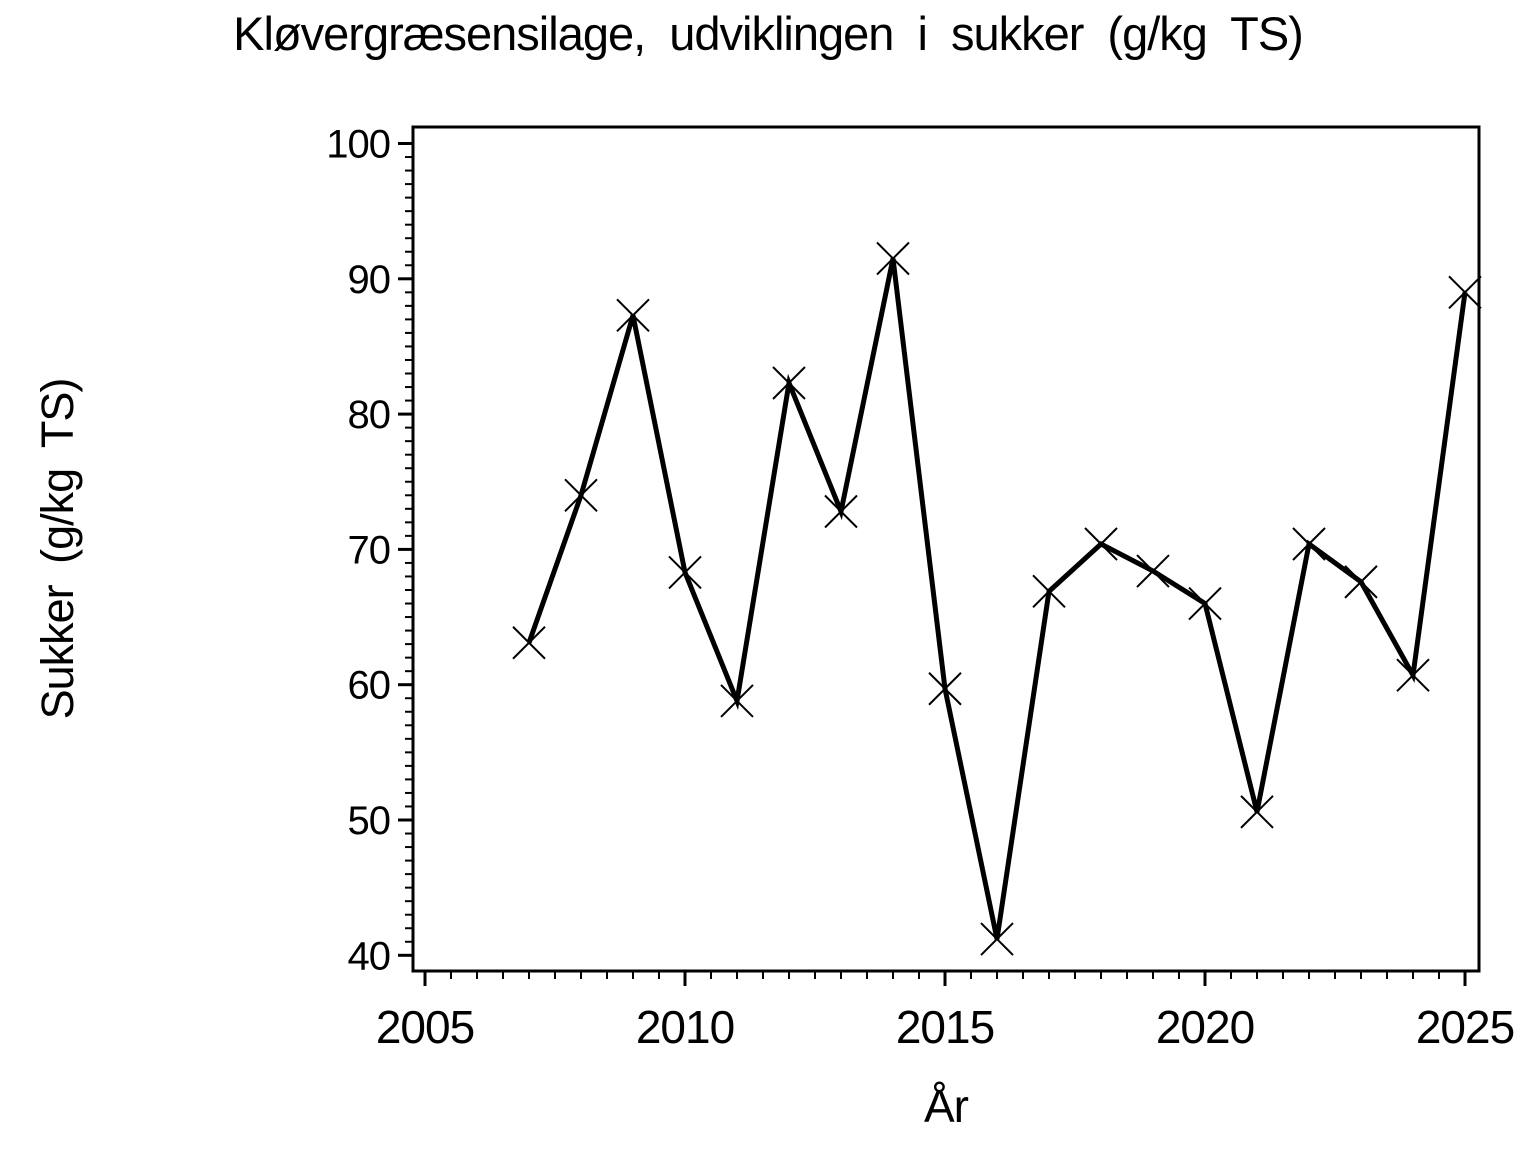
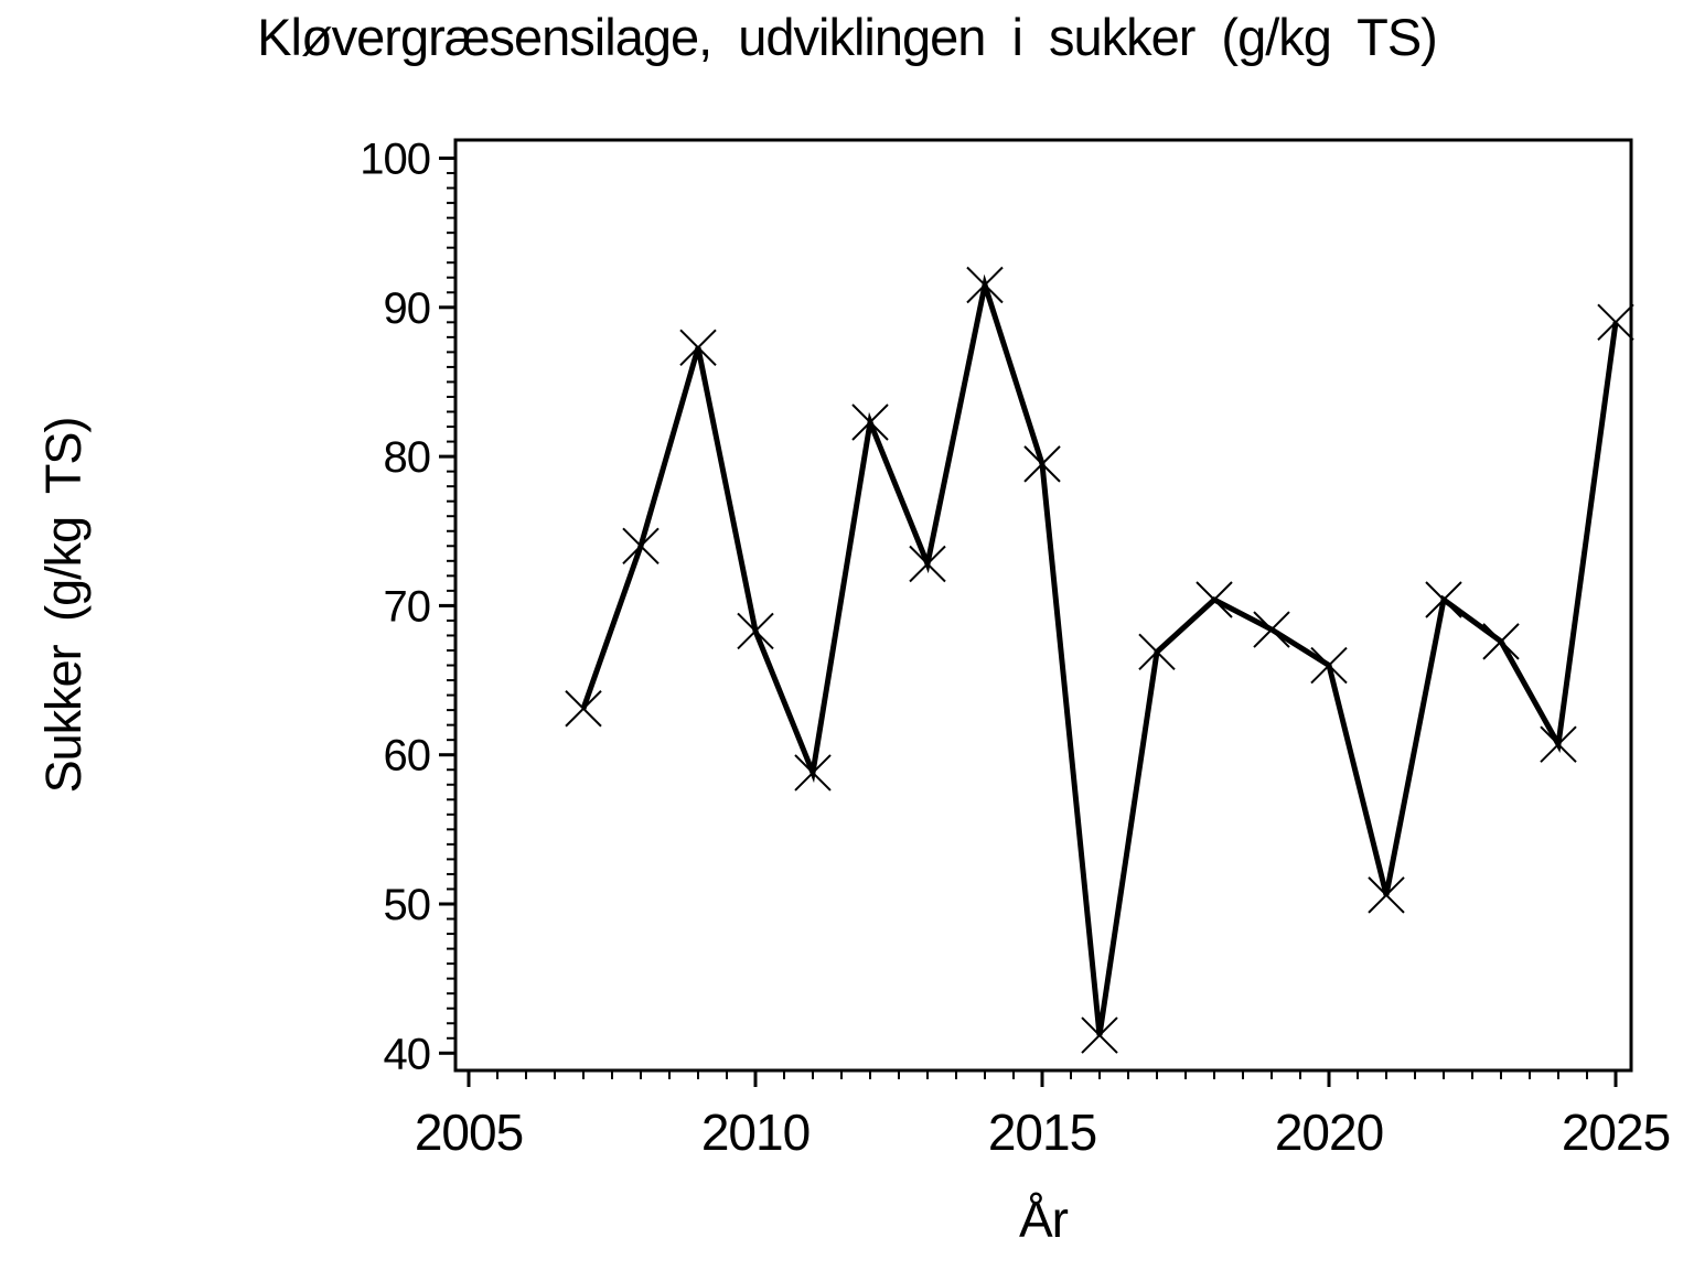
2015: 59.7 -> 79.5
